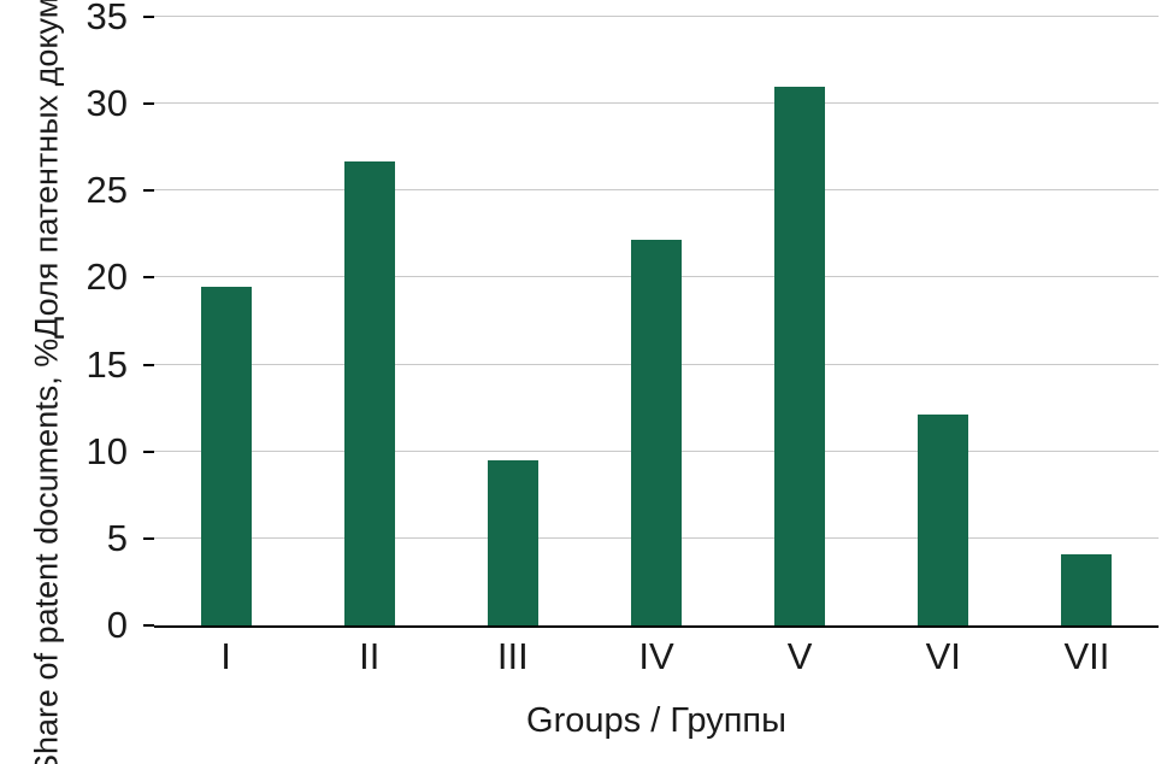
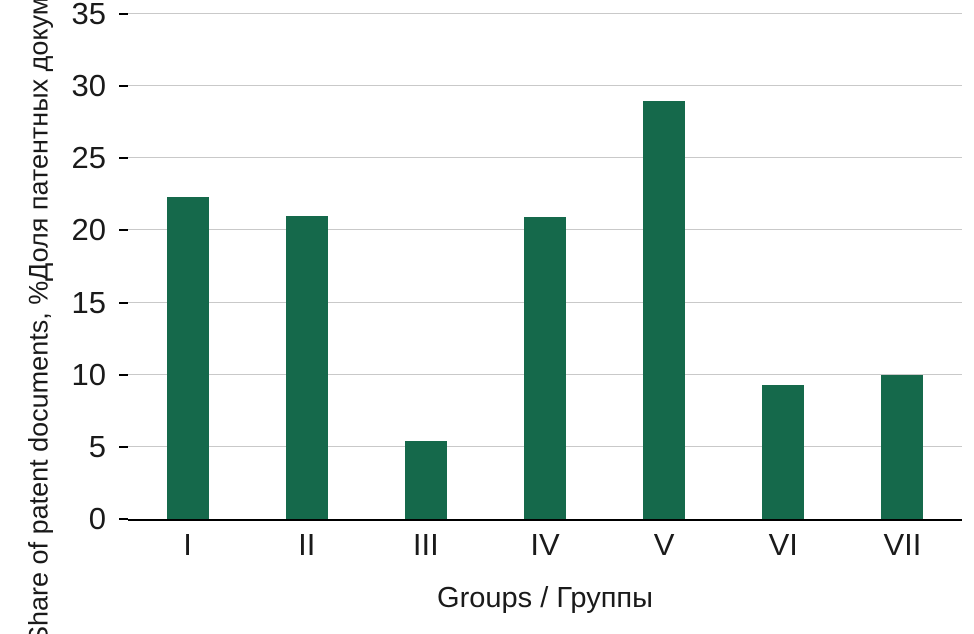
I: 19.5 -> 22.3
II: 26.7 -> 21.0
III: 9.5 -> 5.4
IV: 22.2 -> 20.9
V: 31.0 -> 29.0
VI: 12.1 -> 9.3
VII: 4.1 -> 10.0
